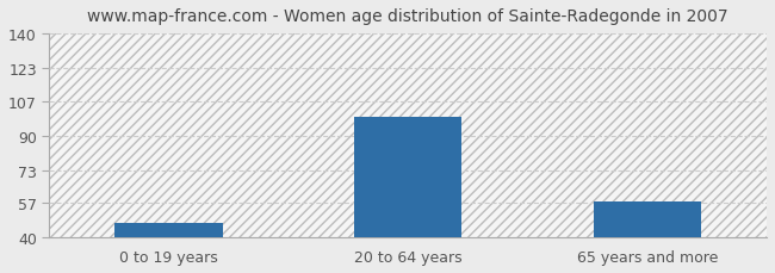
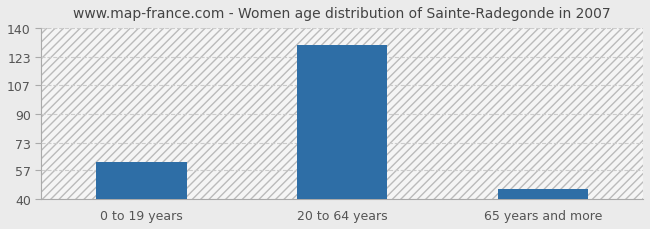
0 to 19 years: 47 -> 62
20 to 64 years: 99 -> 130
65 years and more: 58 -> 46
